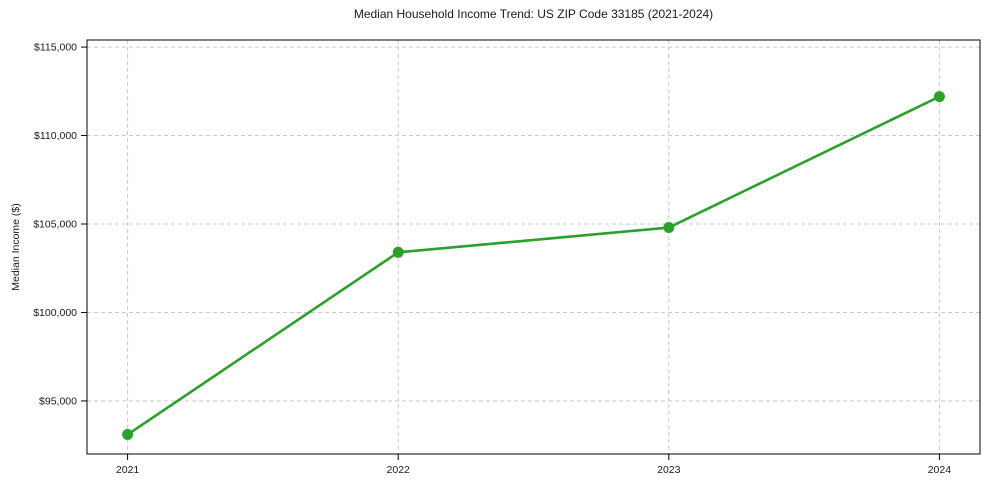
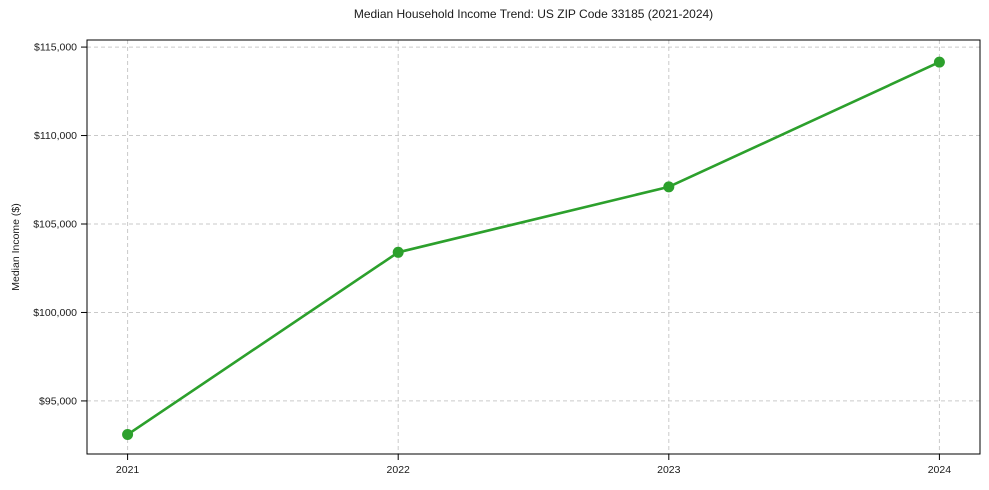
2023: $104800 -> $107100
2024: $112200 -> $114200
